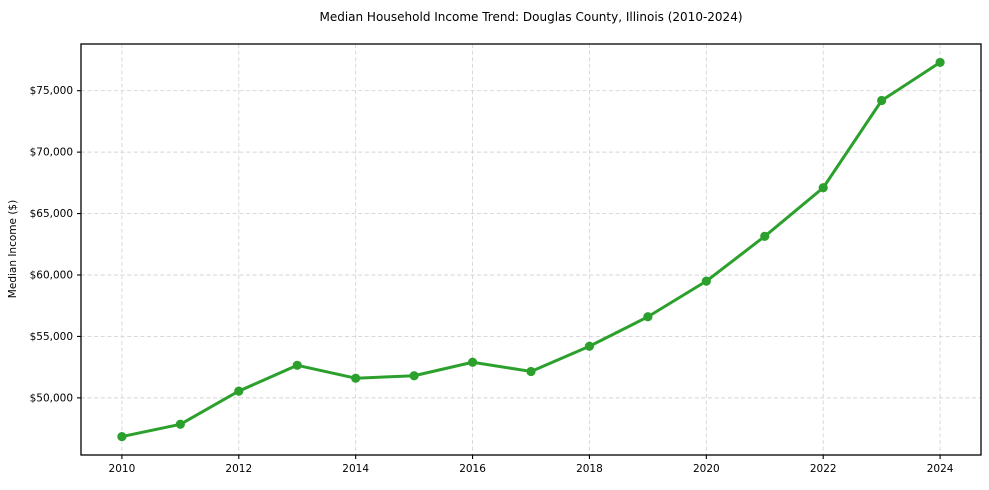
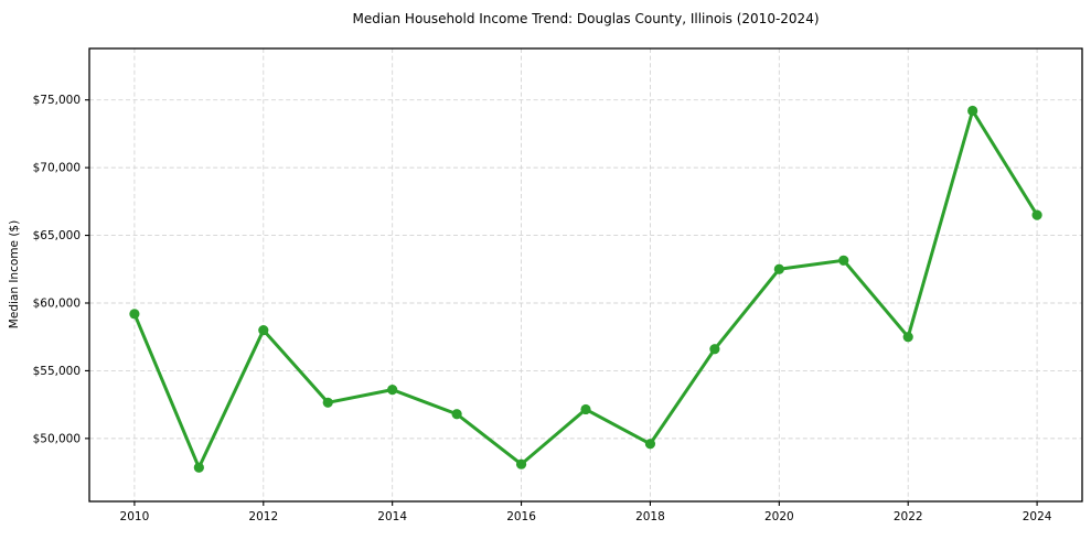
2010: $46800 -> $59200
2012: $50600 -> $58000
2014: $51600 -> $53600
2016: $52900 -> $48100
2018: $54200 -> $49600
2020: $59500 -> $62500
2022: $67100 -> $57500
2024: $77300 -> $66500
